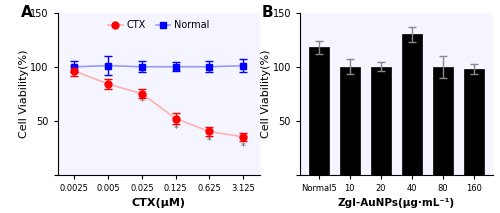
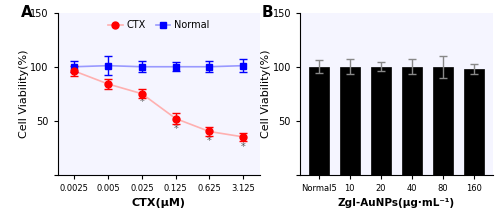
Normal5: 118 -> 100
40: 130 -> 100
